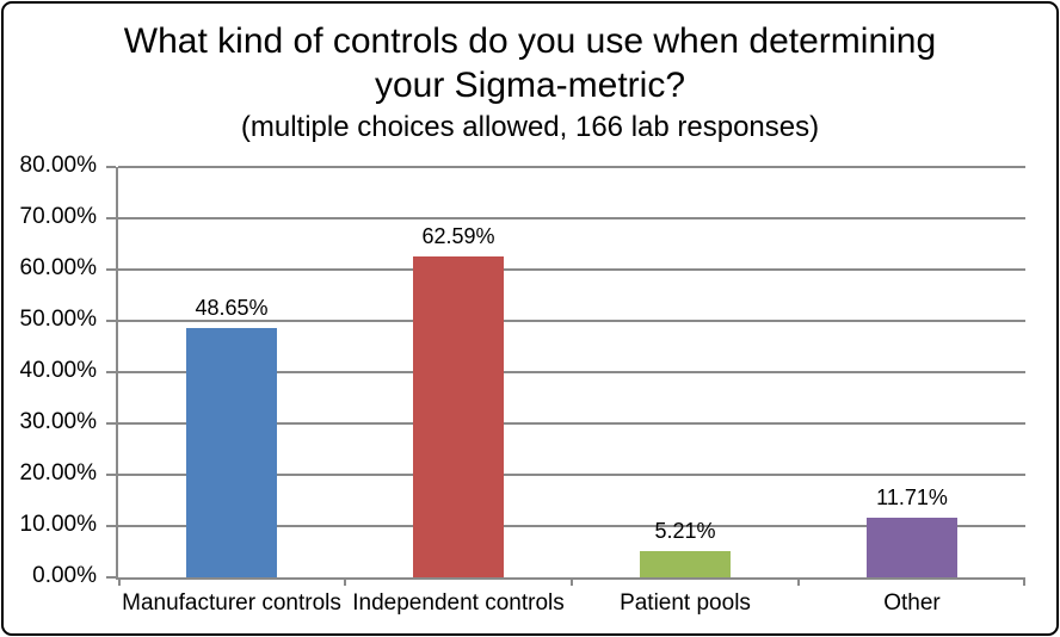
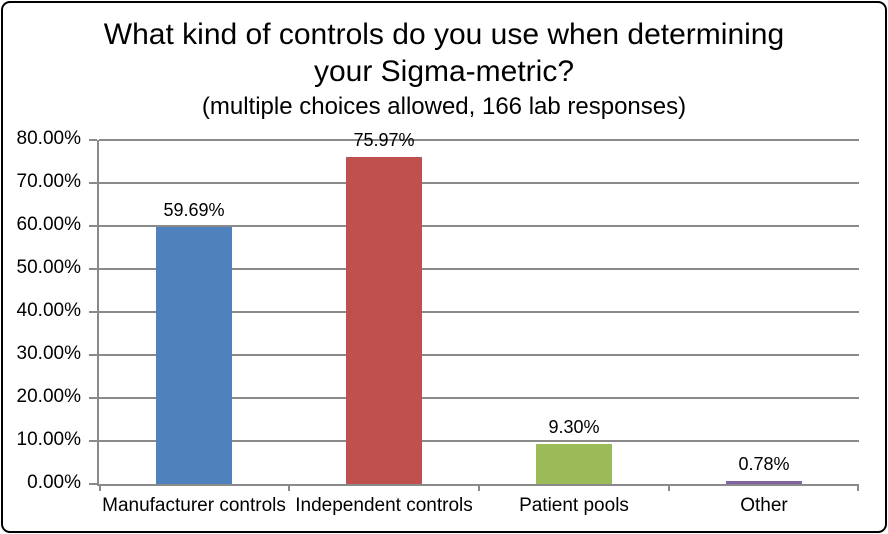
Manufacturer controls: 48.65% -> 59.69%
Independent controls: 62.59% -> 75.97%
Patient pools: 5.21% -> 9.30%
Other: 11.71% -> 0.78%
